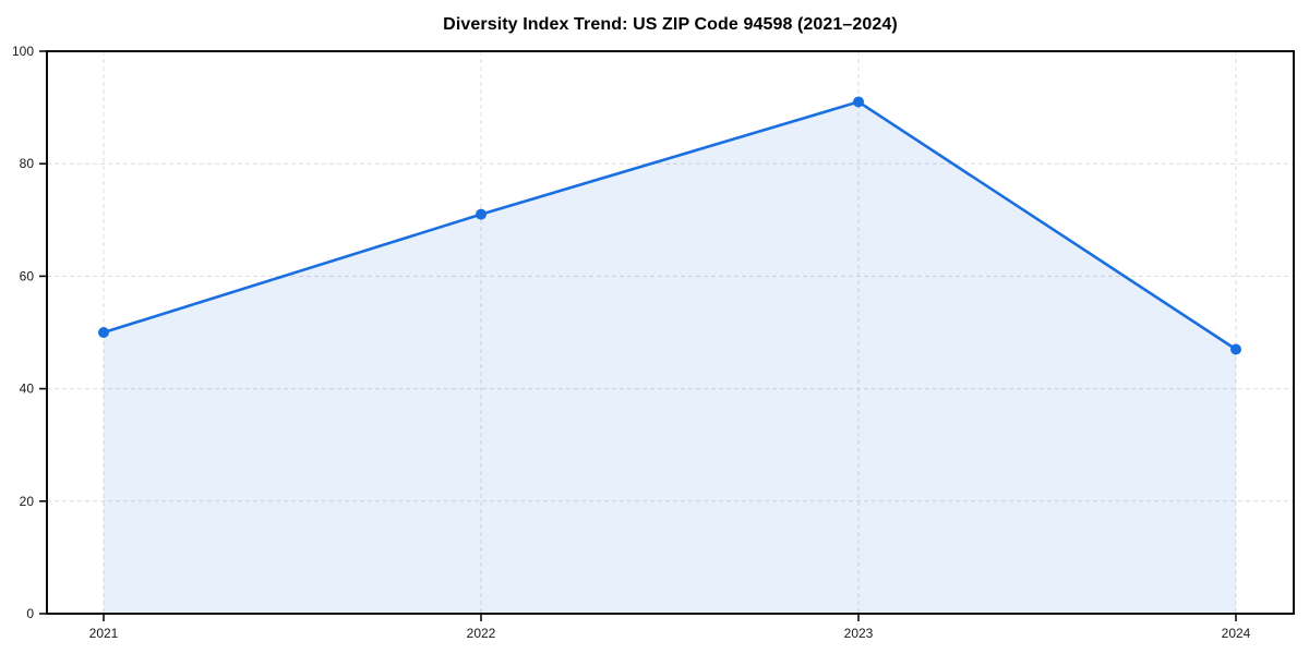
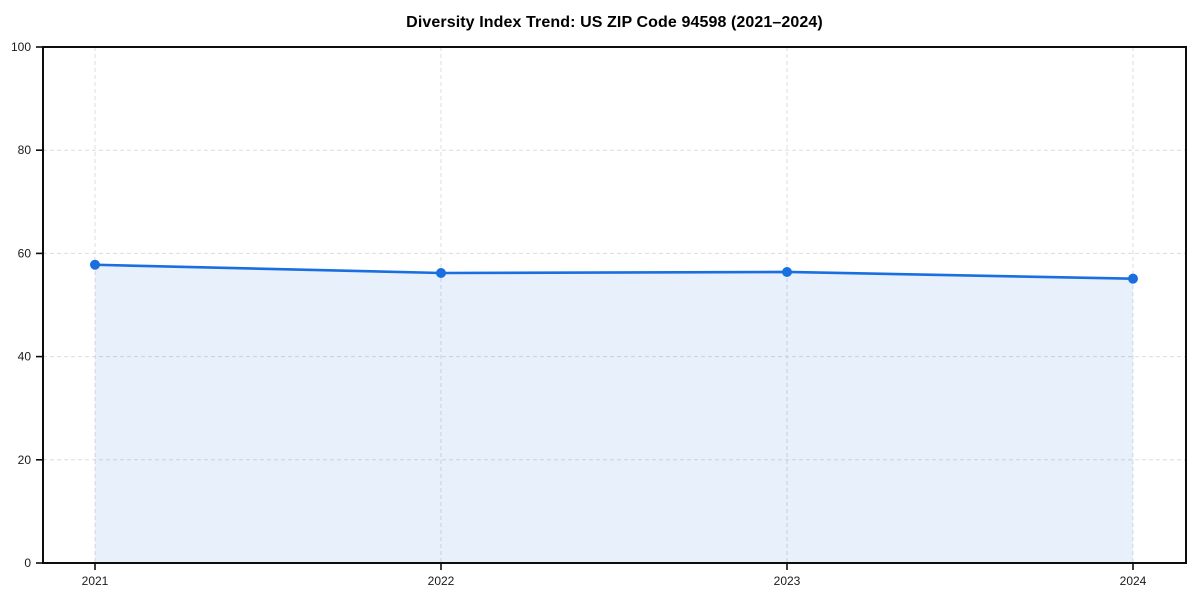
2021: 50 -> 58
2022: 71 -> 56
2023: 91 -> 56
2024: 47 -> 55
